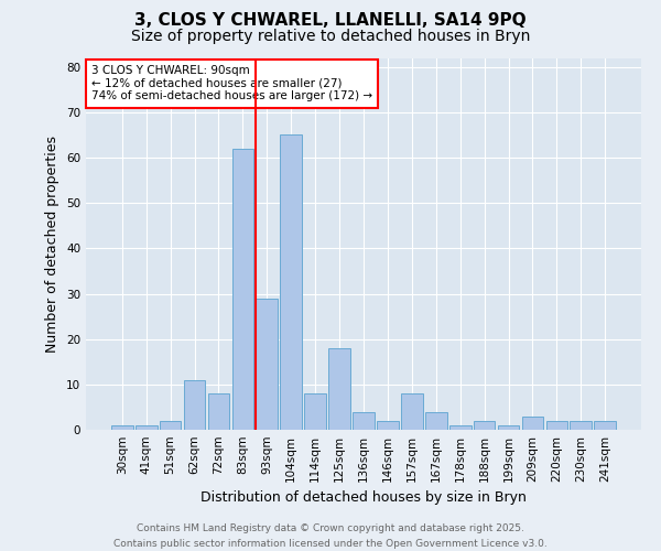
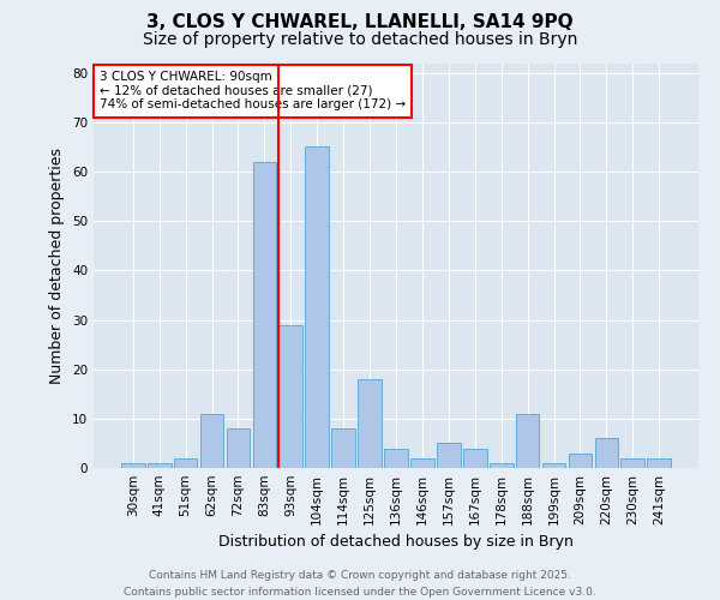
157sqm: 8 -> 5
188sqm: 2 -> 11
220sqm: 2 -> 6
